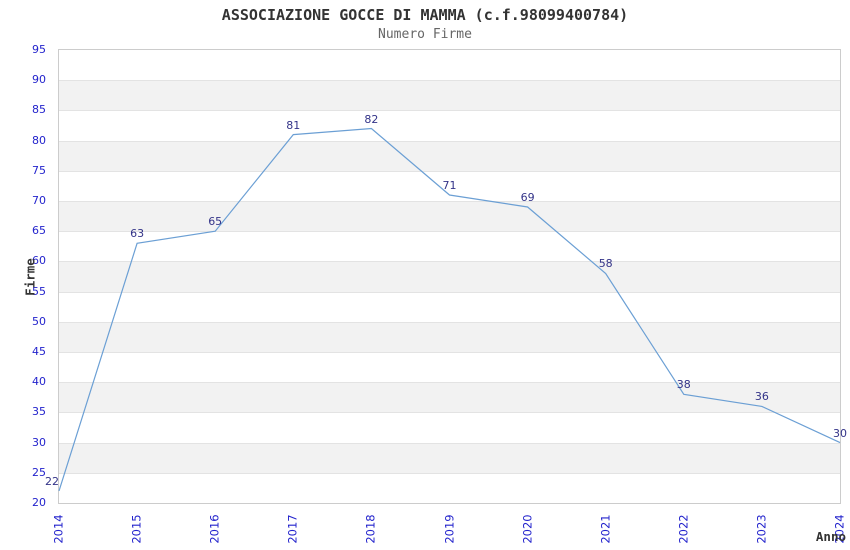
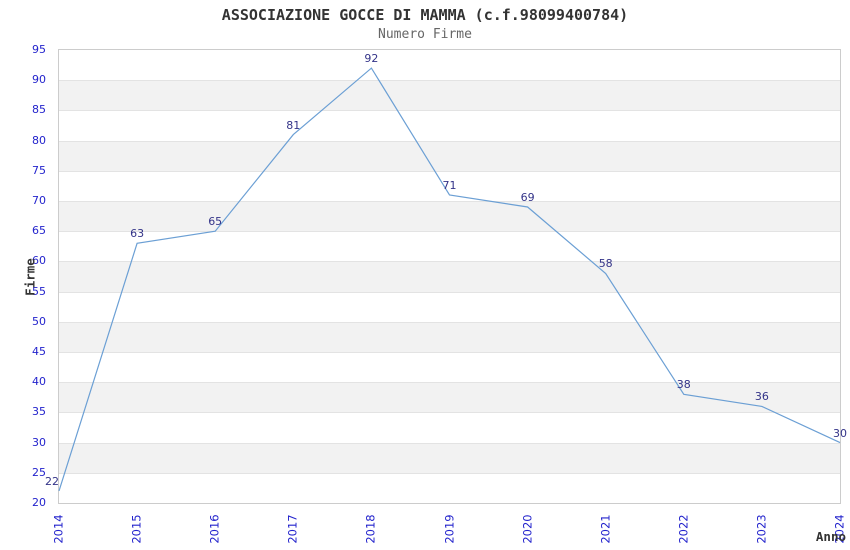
2018: 82 -> 92
